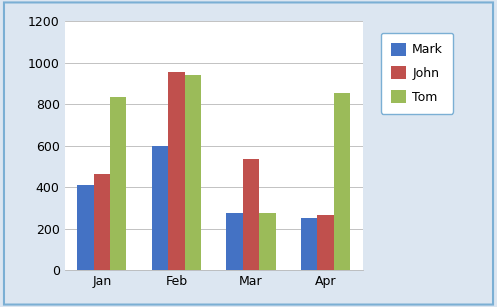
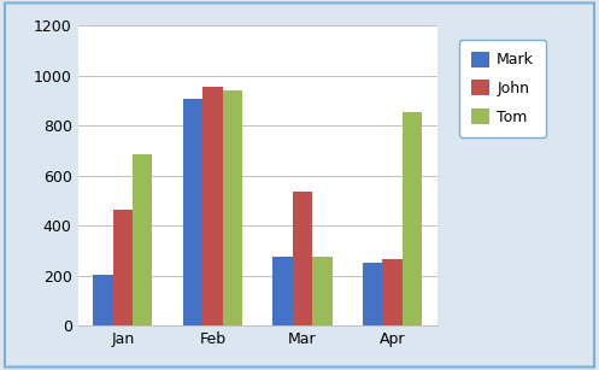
Mark/Jan: 410 -> 205
Tom/Jan: 835 -> 685
Mark/Feb: 600 -> 910
